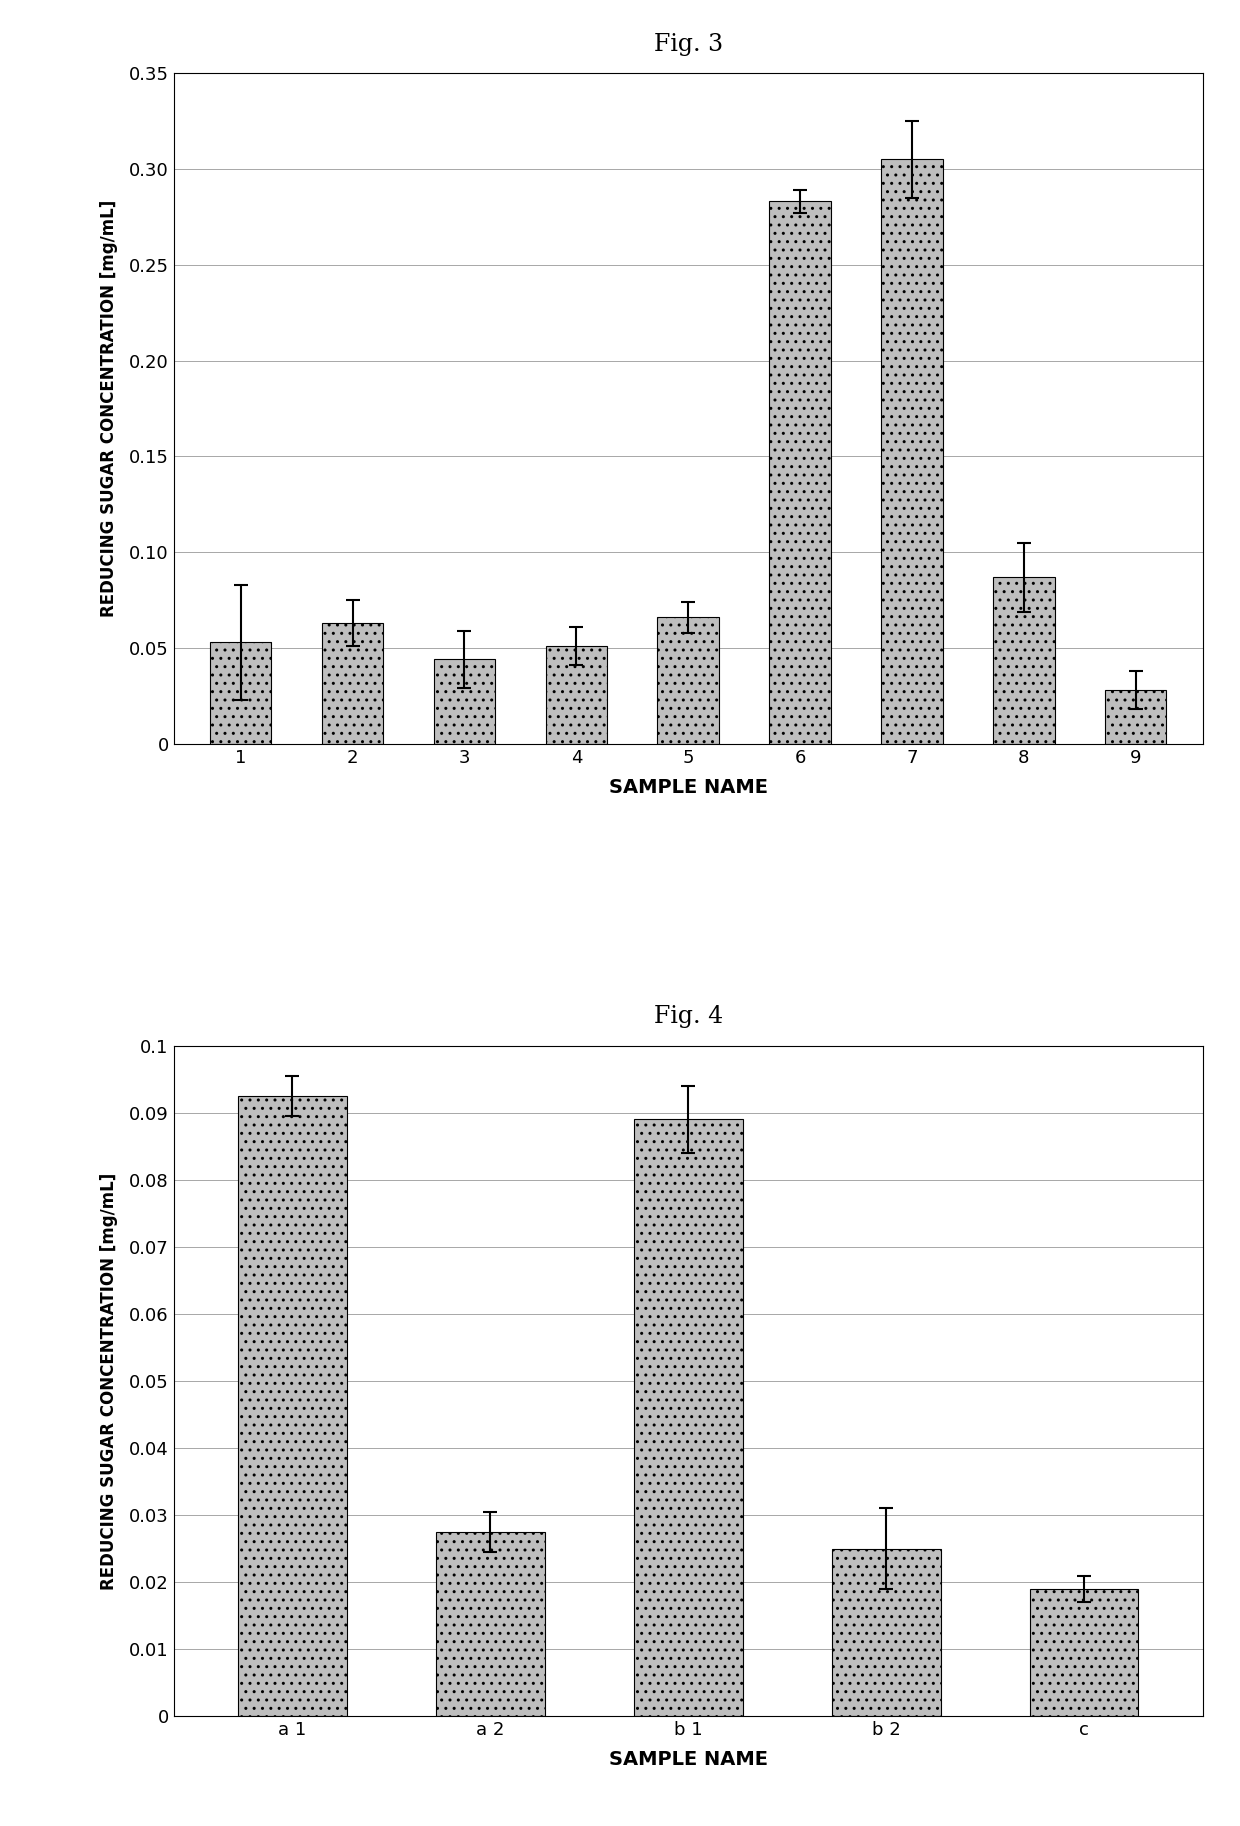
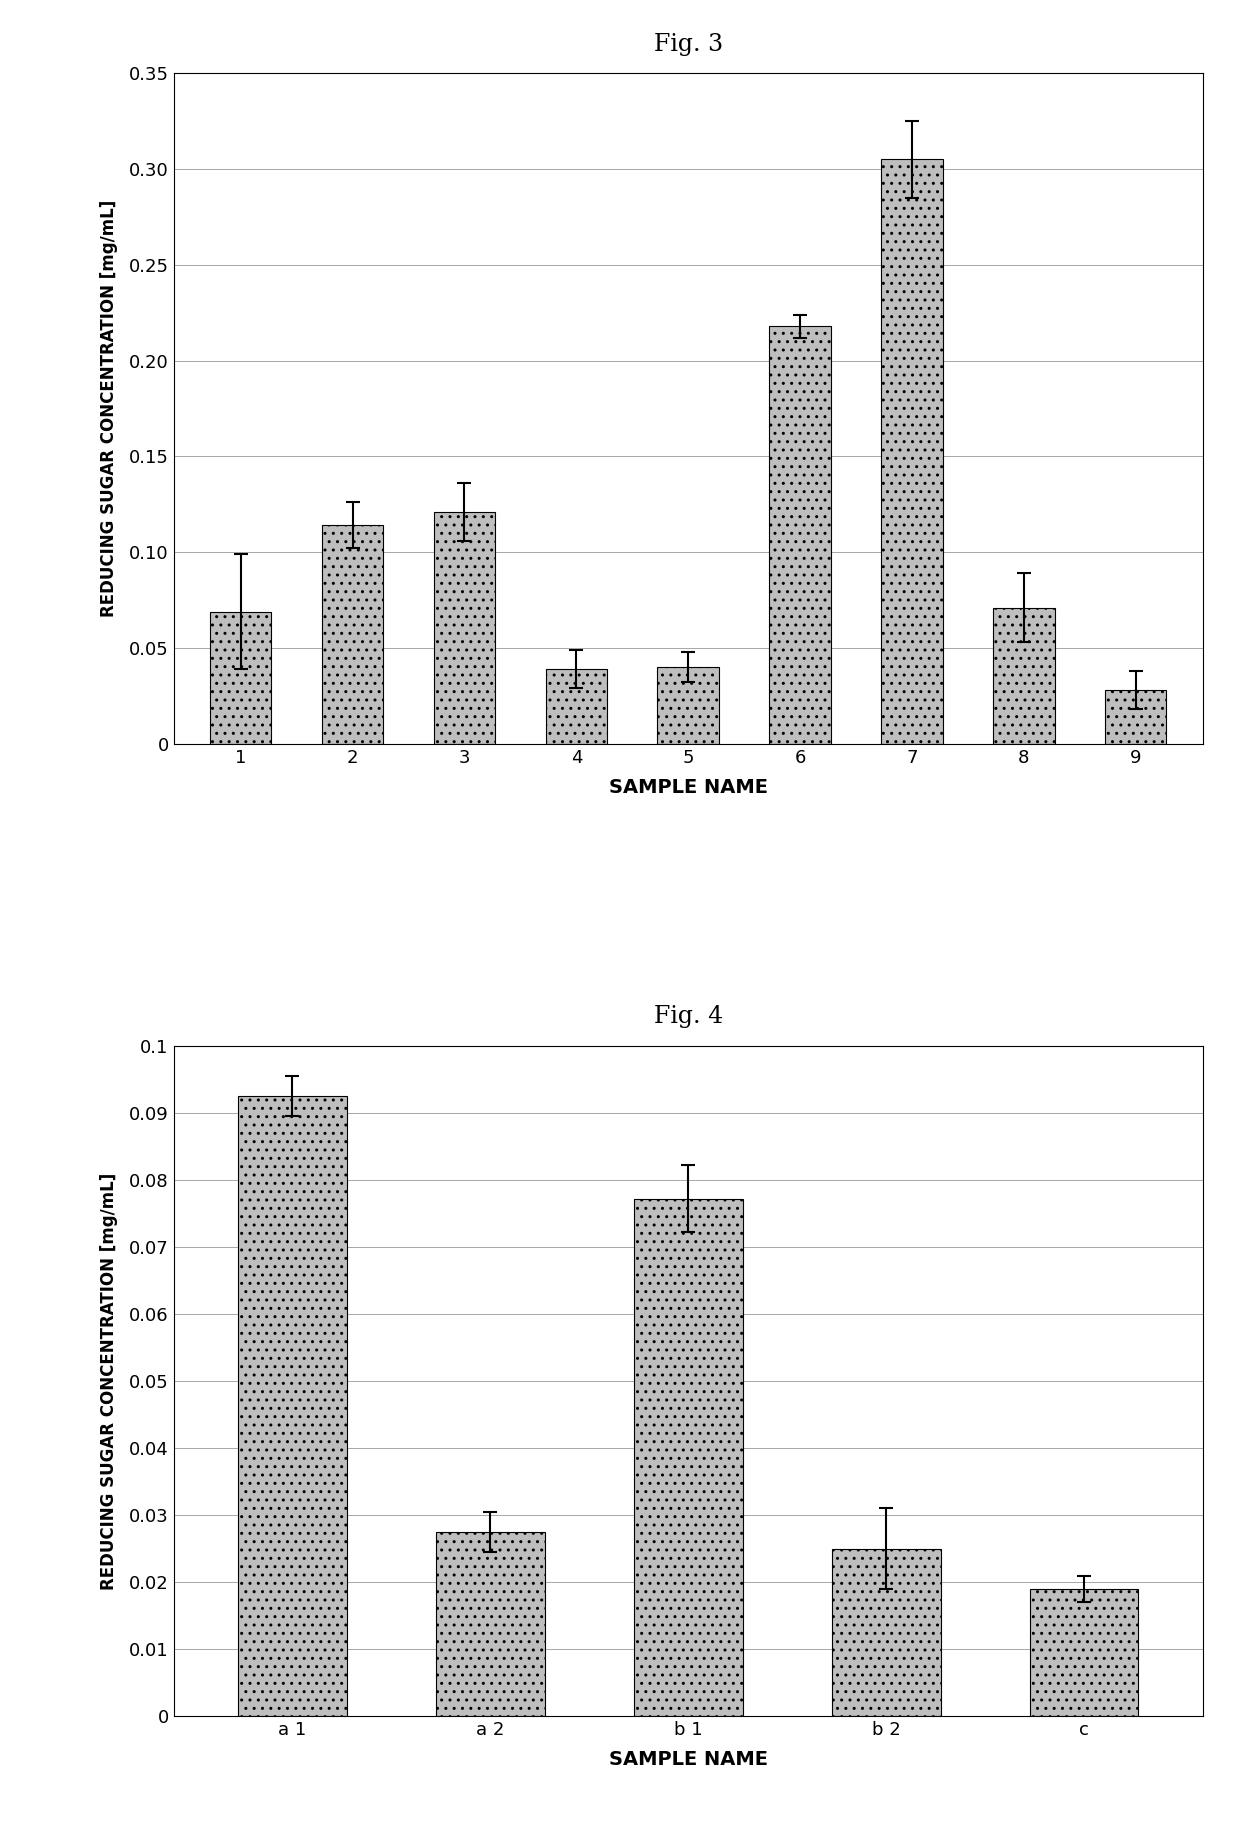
Fig. 3/1: 0.053 -> 0.069
Fig. 3/2: 0.063 -> 0.114
Fig. 3/3: 0.044 -> 0.121
Fig. 3/4: 0.051 -> 0.039
Fig. 3/5: 0.066 -> 0.040
Fig. 3/6: 0.283 -> 0.218
Fig. 3/8: 0.087 -> 0.071
Fig. 4/b 1: 0.0890 -> 0.0772
